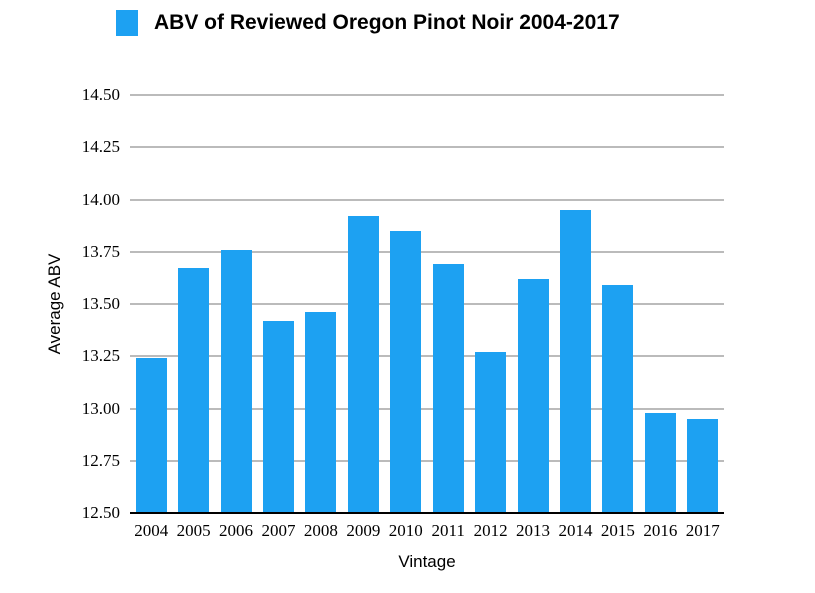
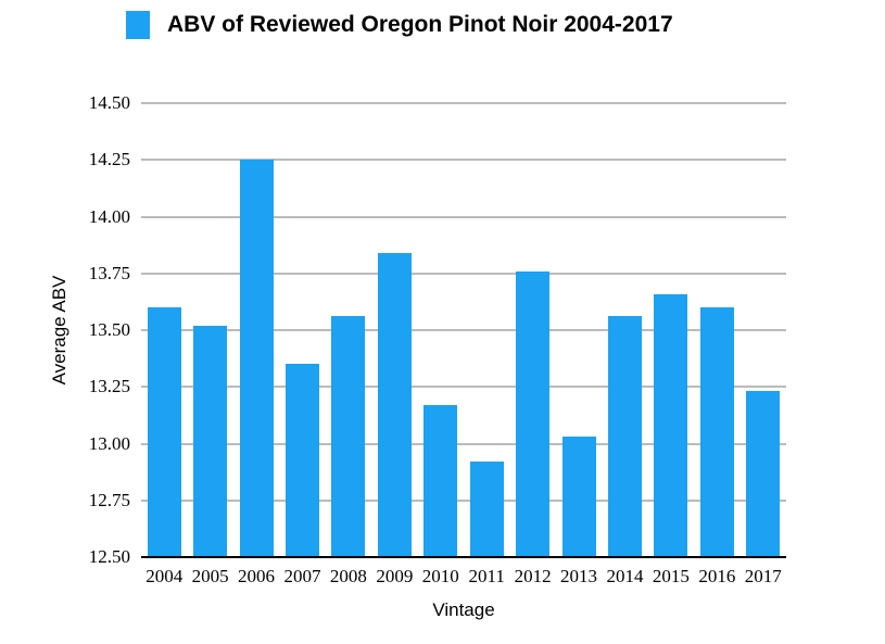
2004: 13.24 -> 13.60
2005: 13.67 -> 13.52
2006: 13.76 -> 14.25
2007: 13.42 -> 13.35
2008: 13.46 -> 13.56
2009: 13.92 -> 13.84
2010: 13.85 -> 13.17
2011: 13.69 -> 12.92
2012: 13.27 -> 13.76
2013: 13.62 -> 13.03
2014: 13.95 -> 13.56
2015: 13.59 -> 13.66
2016: 12.98 -> 13.60
2017: 12.95 -> 13.23
